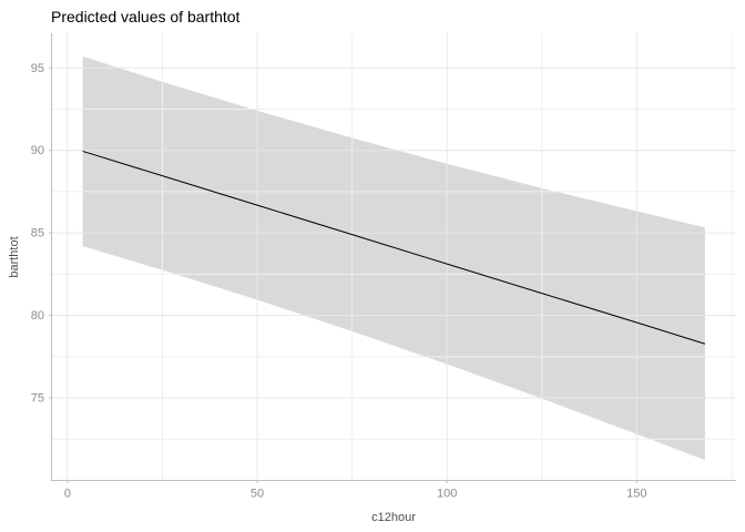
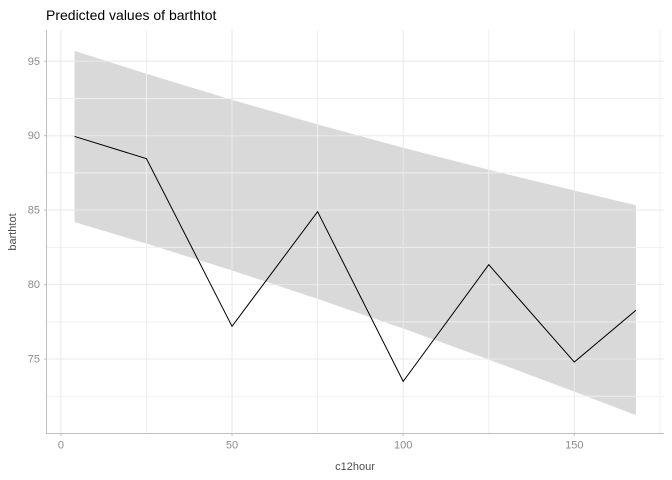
50: 86.7 -> 77.2
100: 83.1 -> 73.5
150: 79.6 -> 74.8
